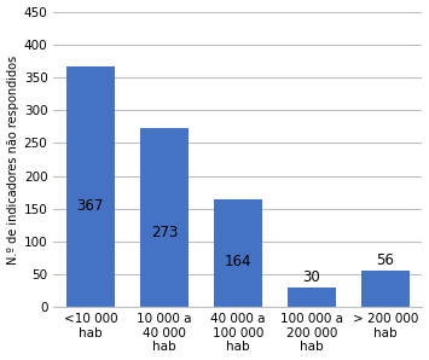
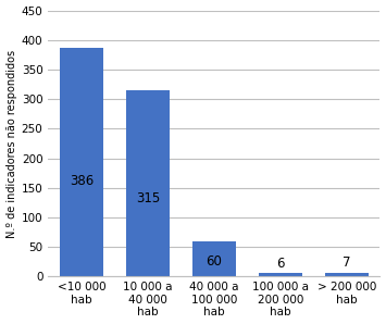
<10 000 hab: 367 -> 386
10 000 a 40 000 hab: 273 -> 315
40 000 a 100 000 hab: 164 -> 60
100 000 a 200 000 hab: 30 -> 6
> 200 000 hab: 56 -> 7
